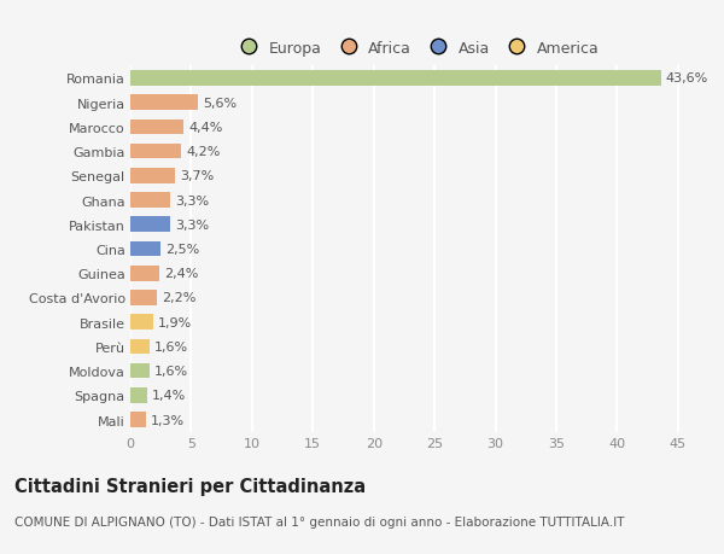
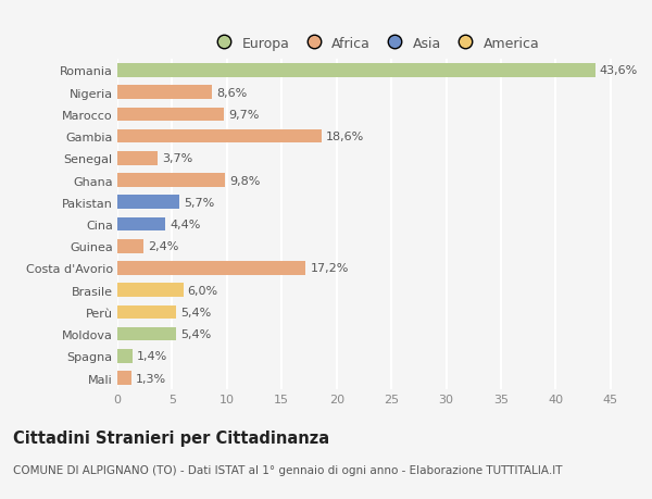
Nigeria: 5,6% -> 8,6%
Marocco: 4,4% -> 9,7%
Gambia: 4,2% -> 18,6%
Ghana: 3,3% -> 9,8%
Pakistan: 3,3% -> 5,7%
Cina: 2,5% -> 4,4%
Costa d'Avorio: 2,2% -> 17,2%
Brasile: 1,9% -> 6,0%
Perù: 1,6% -> 5,4%
Moldova: 1,6% -> 5,4%
